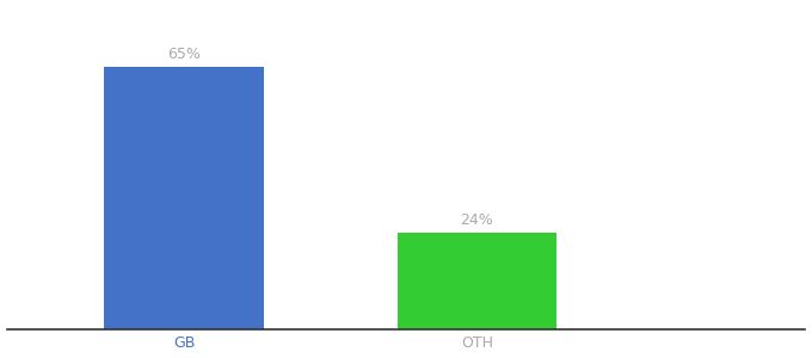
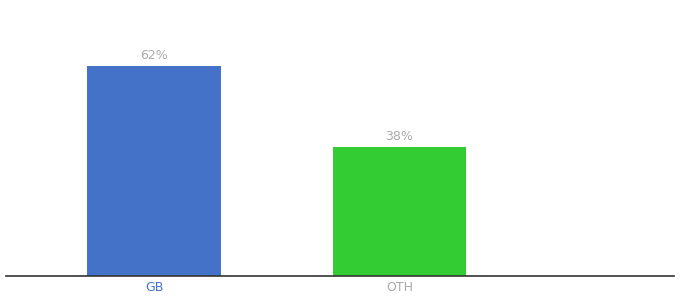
GB: 65% -> 62%
OTH: 24% -> 38%
